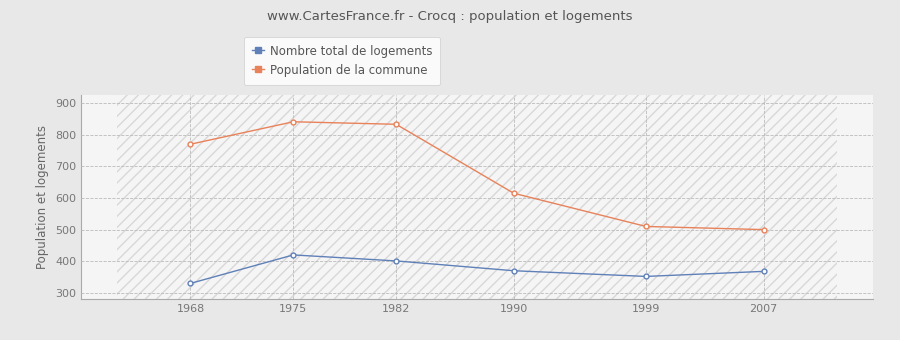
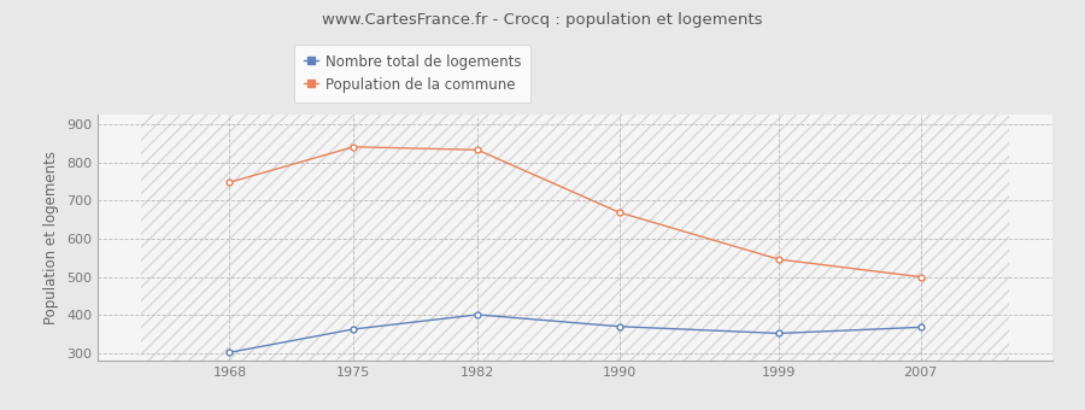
Nombre total de logements/1968: 330 -> 302
Population de la commune/1968: 770 -> 748
Nombre total de logements/1975: 420 -> 363
Population de la commune/1990: 615 -> 669
Population de la commune/1999: 510 -> 546
